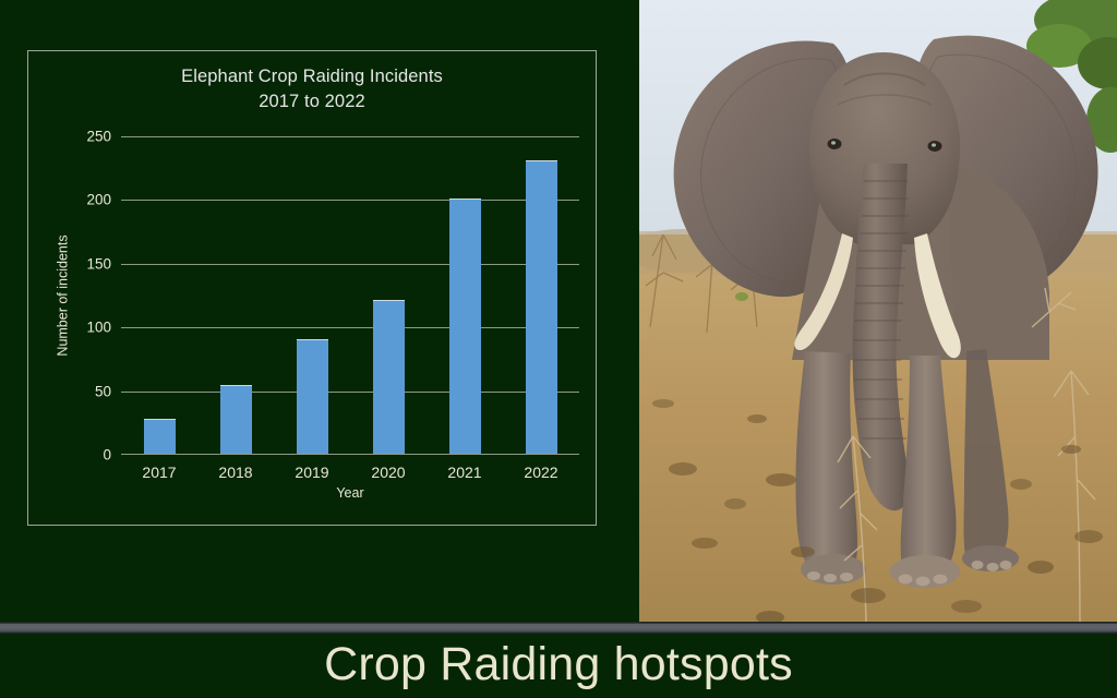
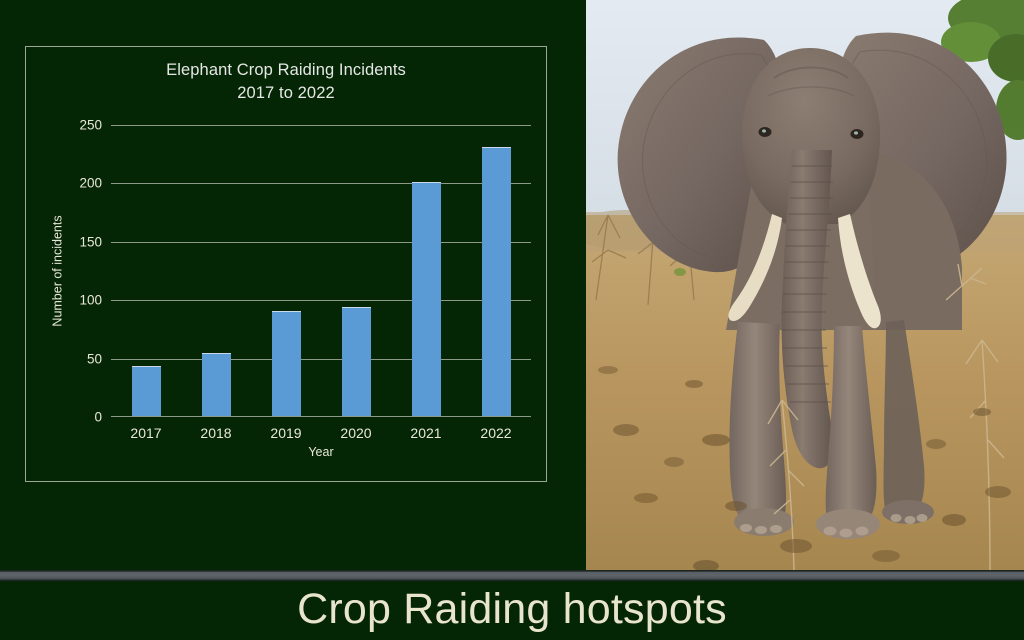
2017: 27 -> 43
2020: 121 -> 93
